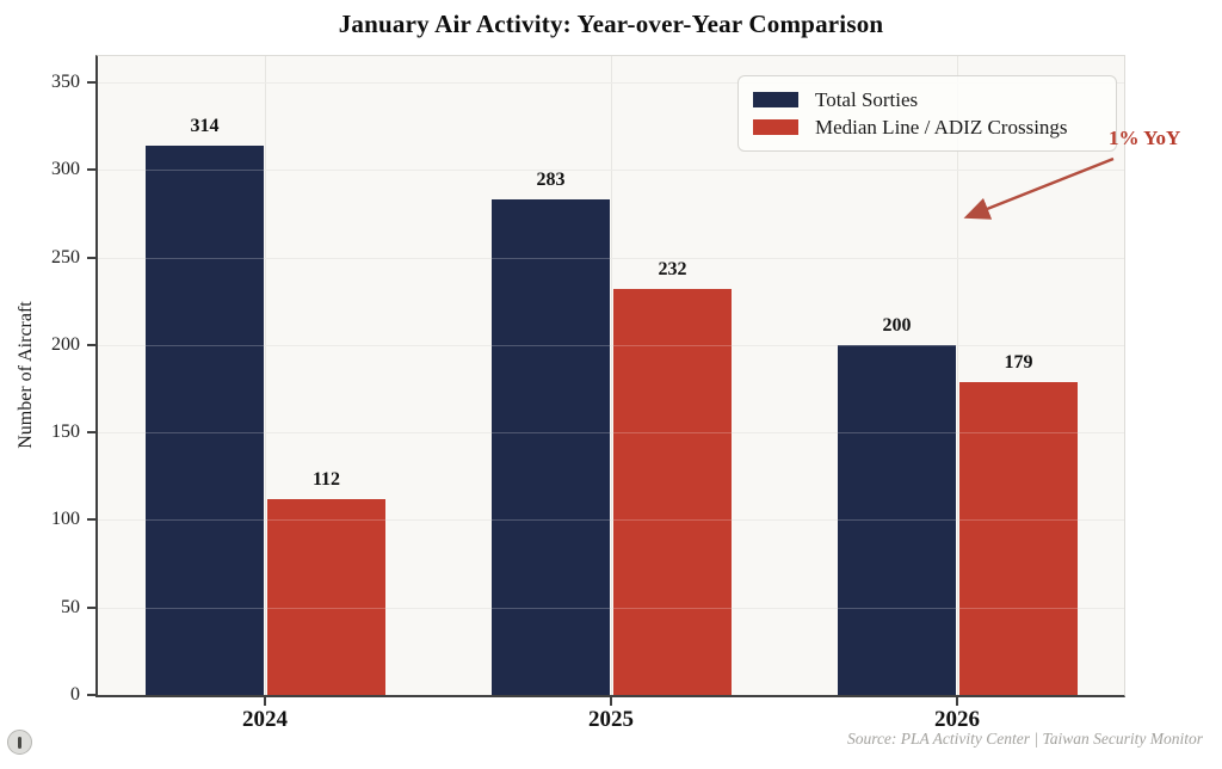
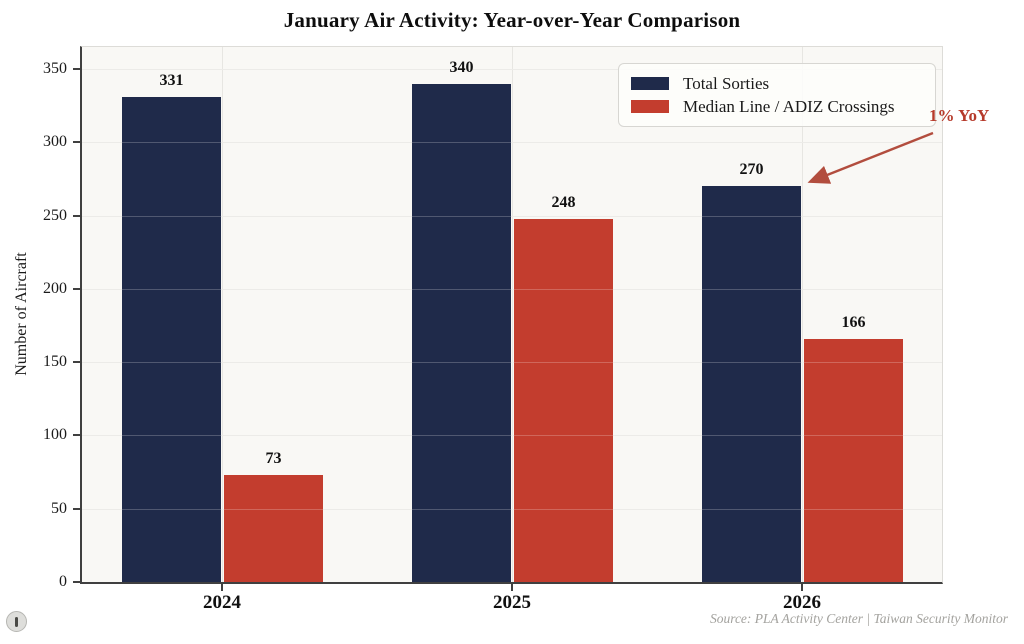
Total Sorties/2024: 314 -> 331
Median Line / ADIZ Crossings/2024: 112 -> 73
Total Sorties/2025: 283 -> 340
Median Line / ADIZ Crossings/2025: 232 -> 248
Total Sorties/2026: 200 -> 270
Median Line / ADIZ Crossings/2026: 179 -> 166
